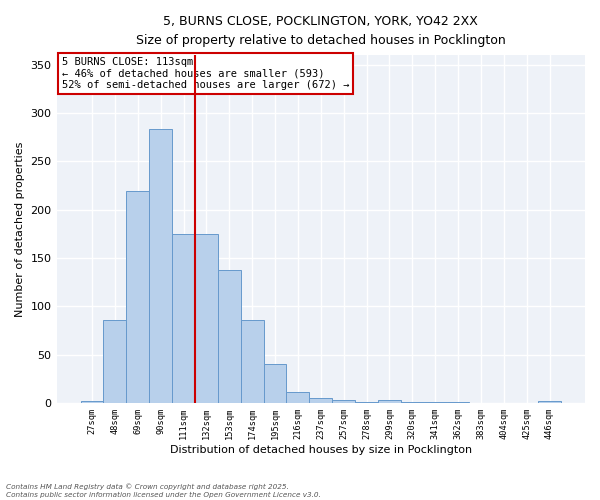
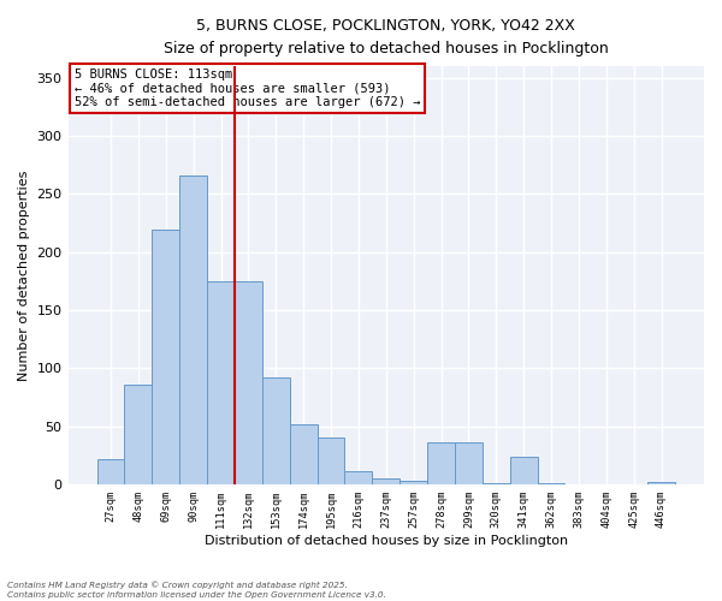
27sqm: 2 -> 22
90sqm: 284 -> 266
153sqm: 138 -> 92
174sqm: 86 -> 52
278sqm: 1 -> 36
299sqm: 3 -> 36
341sqm: 1 -> 24
